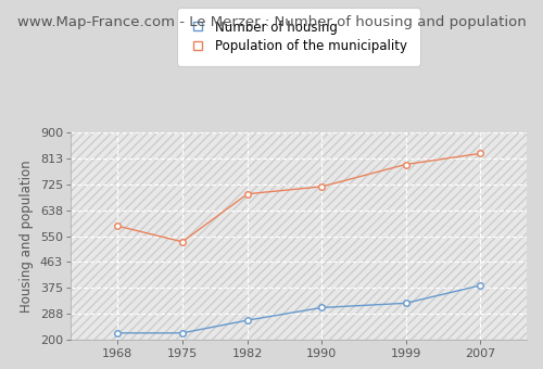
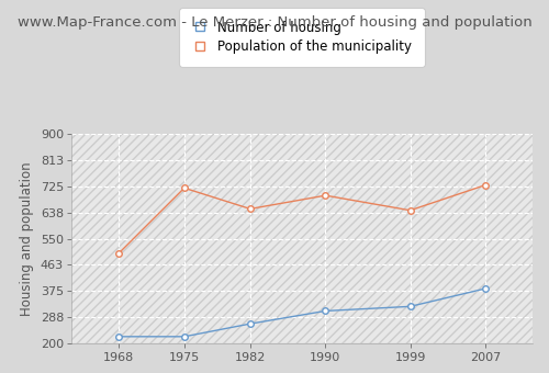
Population of the municipality/1968: 585 -> 500
Population of the municipality/1975: 531 -> 720
Population of the municipality/1982: 693 -> 650
Population of the municipality/1990: 718 -> 695
Population of the municipality/1999: 793 -> 645
Population of the municipality/2007: 830 -> 730
